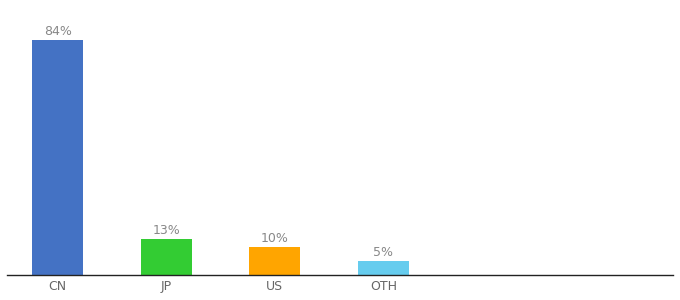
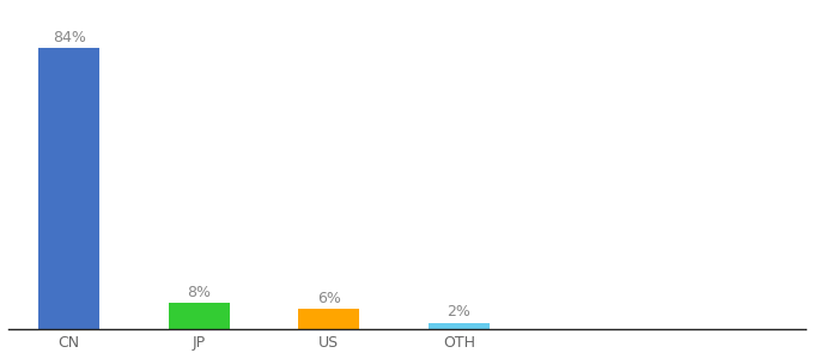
JP: 13% -> 8%
US: 10% -> 6%
OTH: 5% -> 2%
